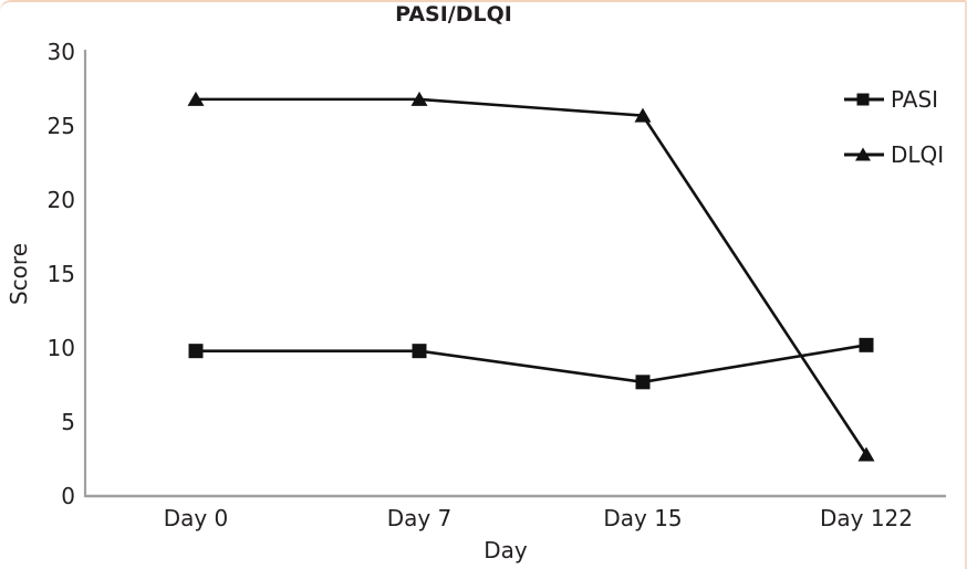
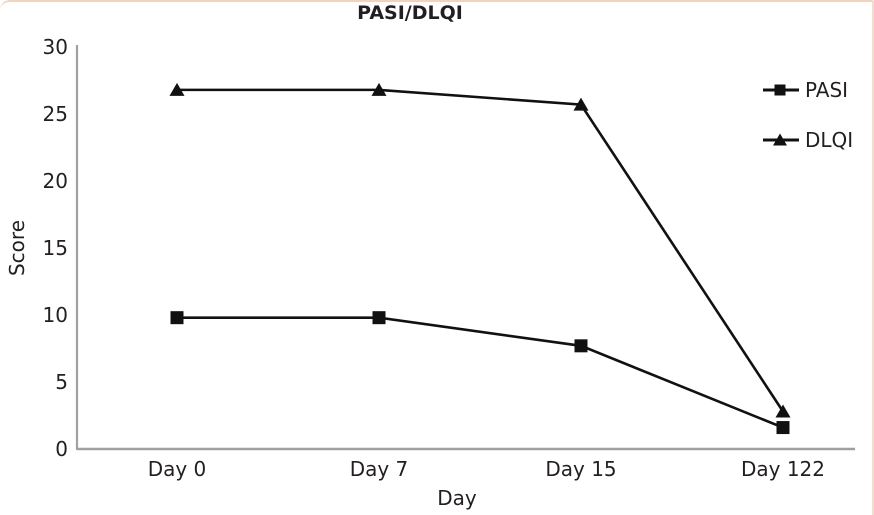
PASI/Day 122: 10.2 -> 1.6
